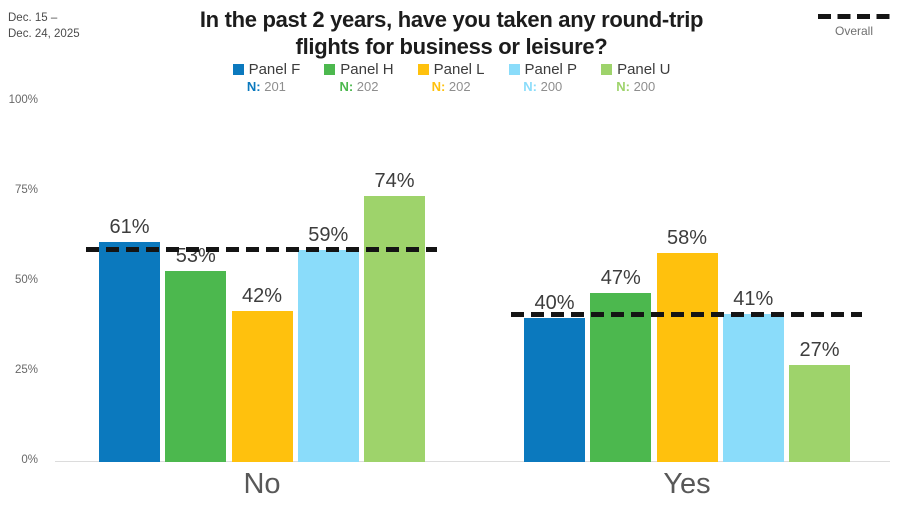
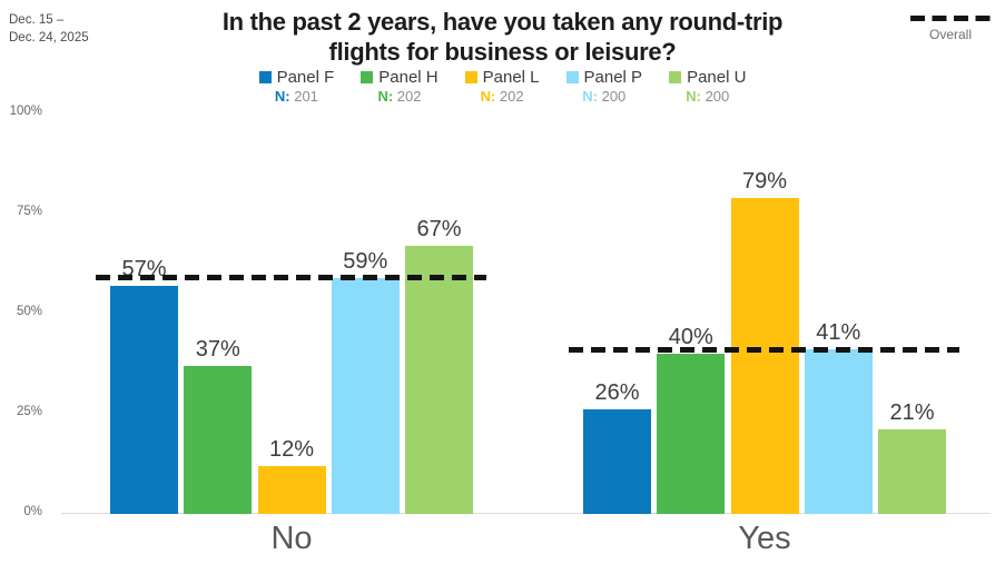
Panel F/No: 61% -> 57%
Panel H/No: 53% -> 37%
Panel L/No: 42% -> 12%
Panel U/No: 74% -> 67%
Panel F/Yes: 40% -> 26%
Panel H/Yes: 47% -> 40%
Panel L/Yes: 58% -> 79%
Panel U/Yes: 27% -> 21%
